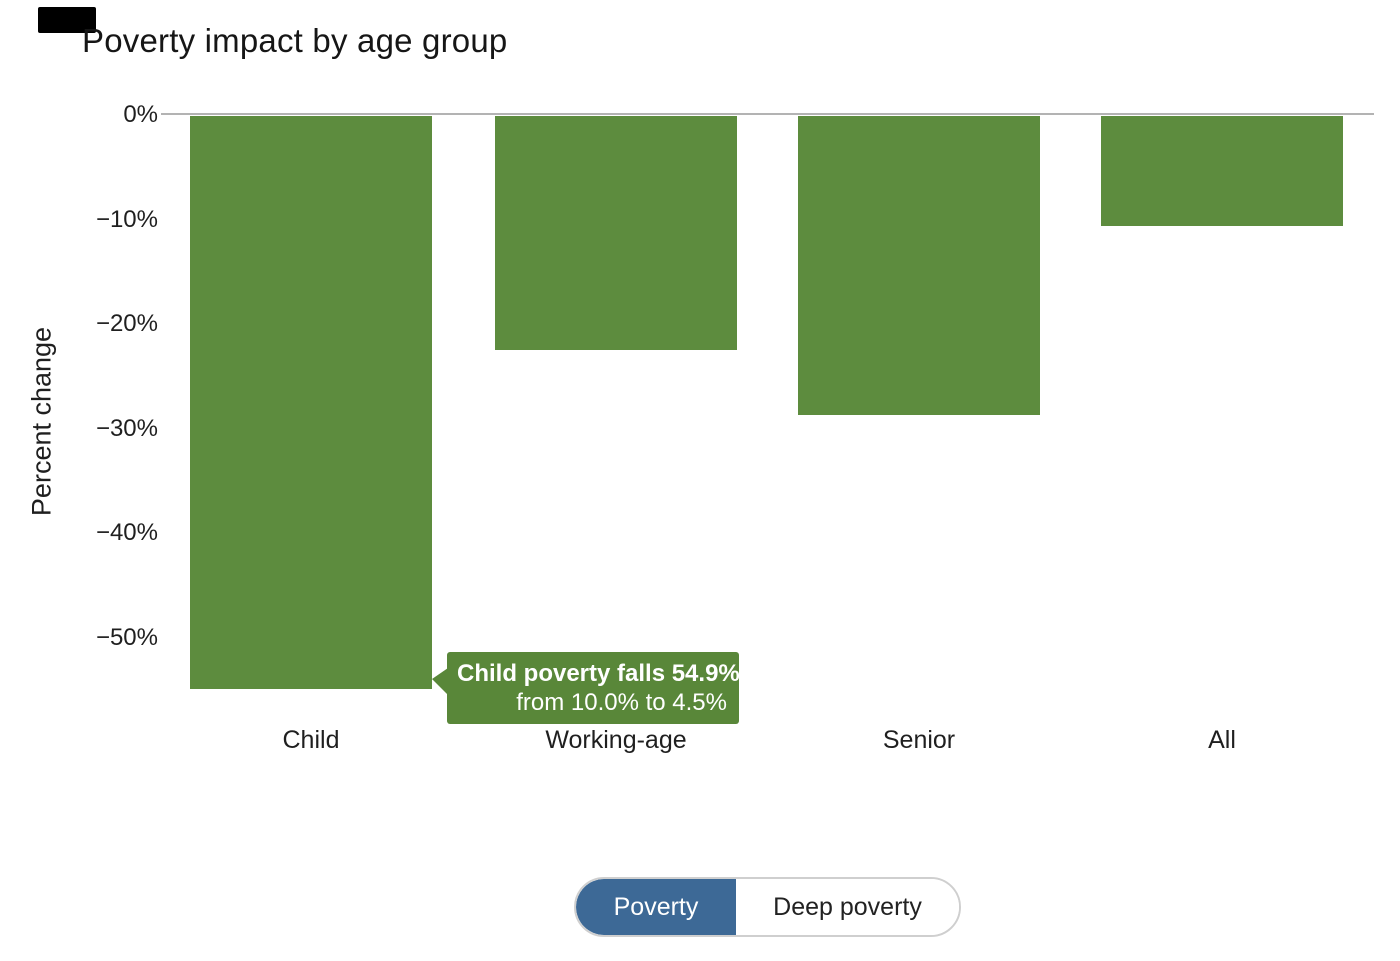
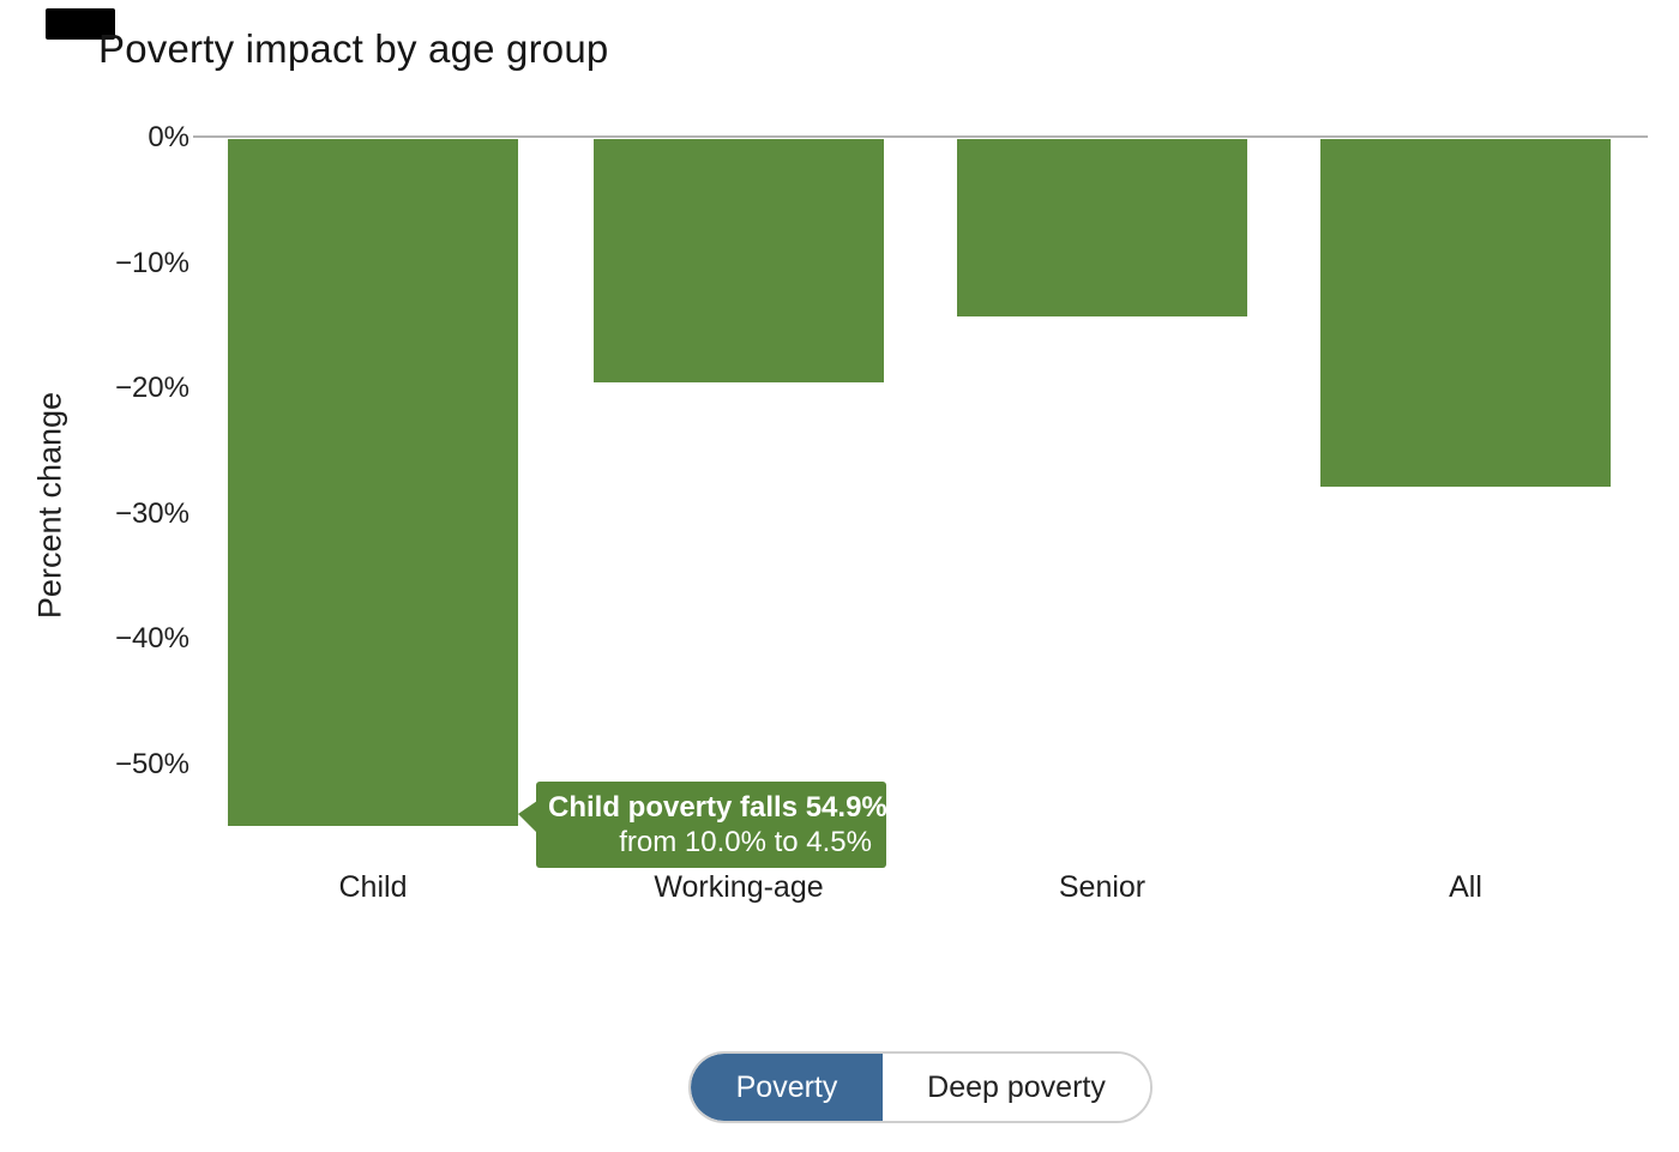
Working-age: -22.5% -> -19.5%
Senior: -28.7% -> -14.2%
All: -10.6% -> -27.8%
